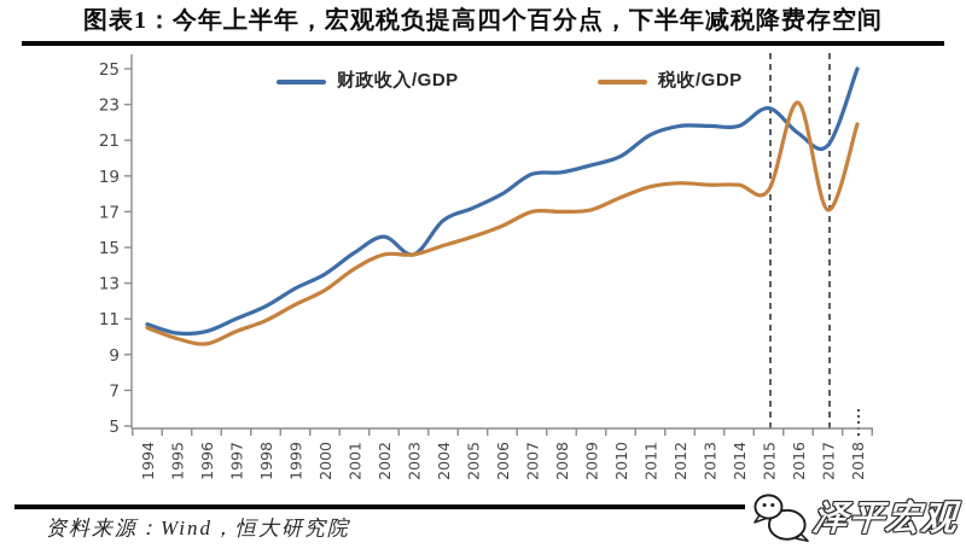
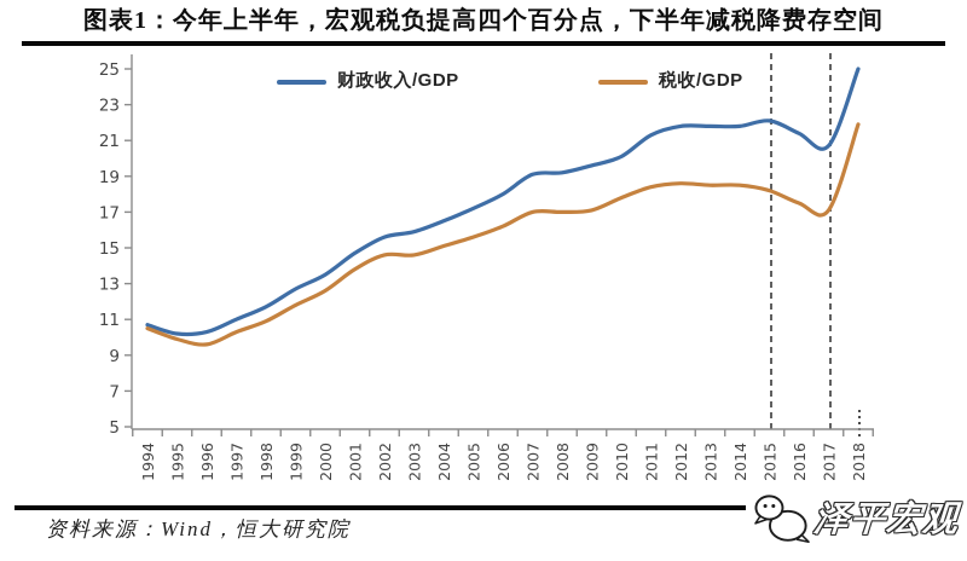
财政收入/GDP/2003: 14.6 -> 15.9
财政收入/GDP/2015: 22.8 -> 22.1
税收/GDP/2016: 23.1 -> 17.5
